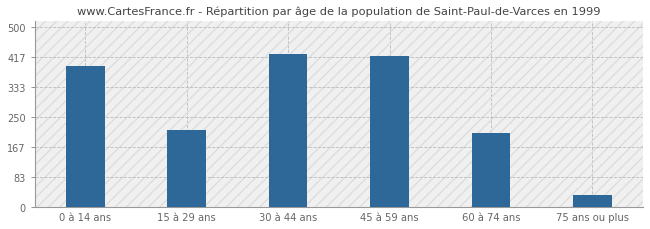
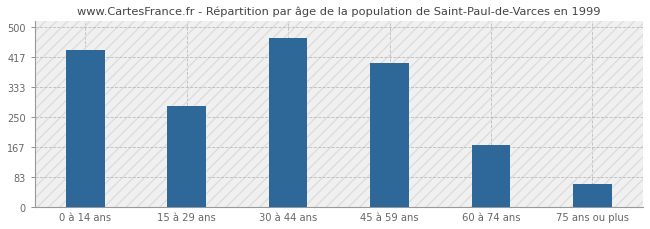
0 à 14 ans: 390 -> 435
15 à 29 ans: 215 -> 280
30 à 44 ans: 425 -> 470
45 à 59 ans: 420 -> 400
60 à 74 ans: 205 -> 172
75 ans ou plus: 35 -> 63
